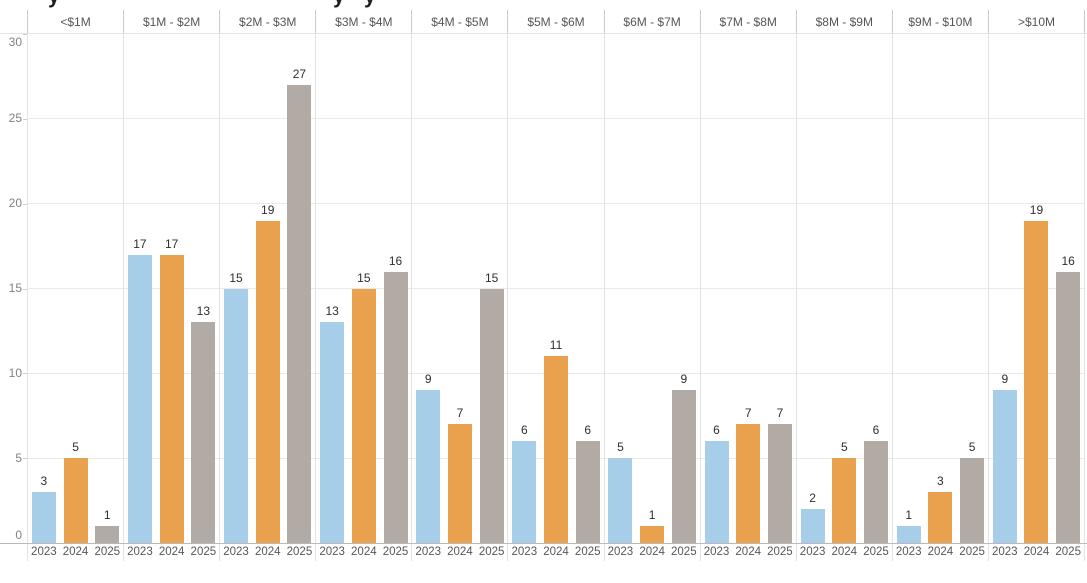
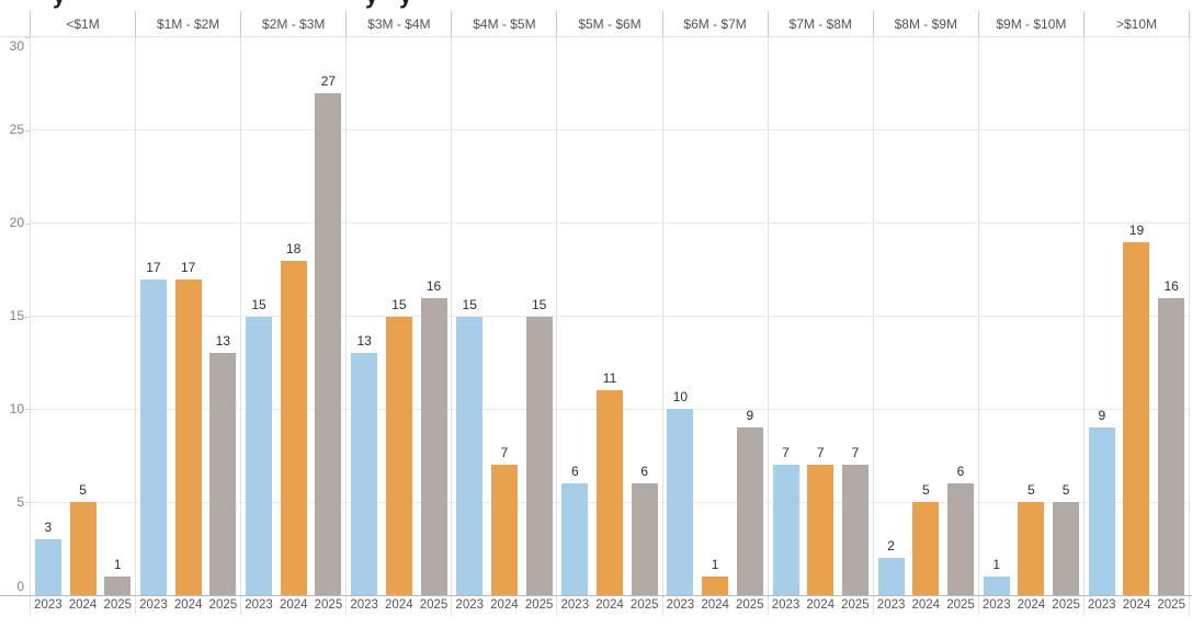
2024/$2M - $3M: 19 -> 18
2023/$4M - $5M: 9 -> 15
2023/$6M - $7M: 5 -> 10
2023/$7M - $8M: 6 -> 7
2024/$9M - $10M: 3 -> 5
